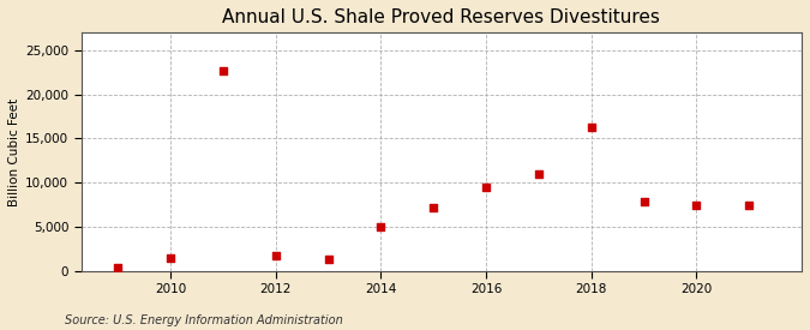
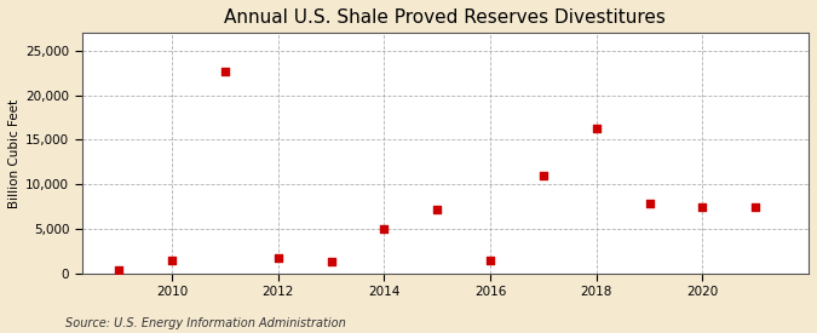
2016: 9,500 -> 1,400
